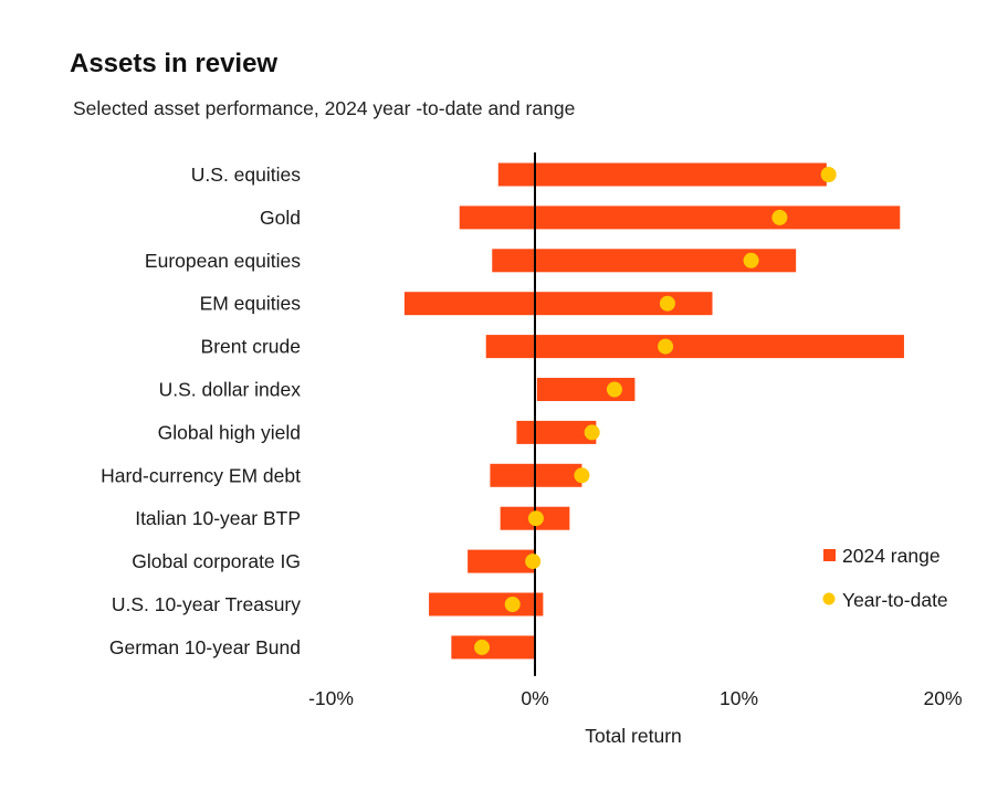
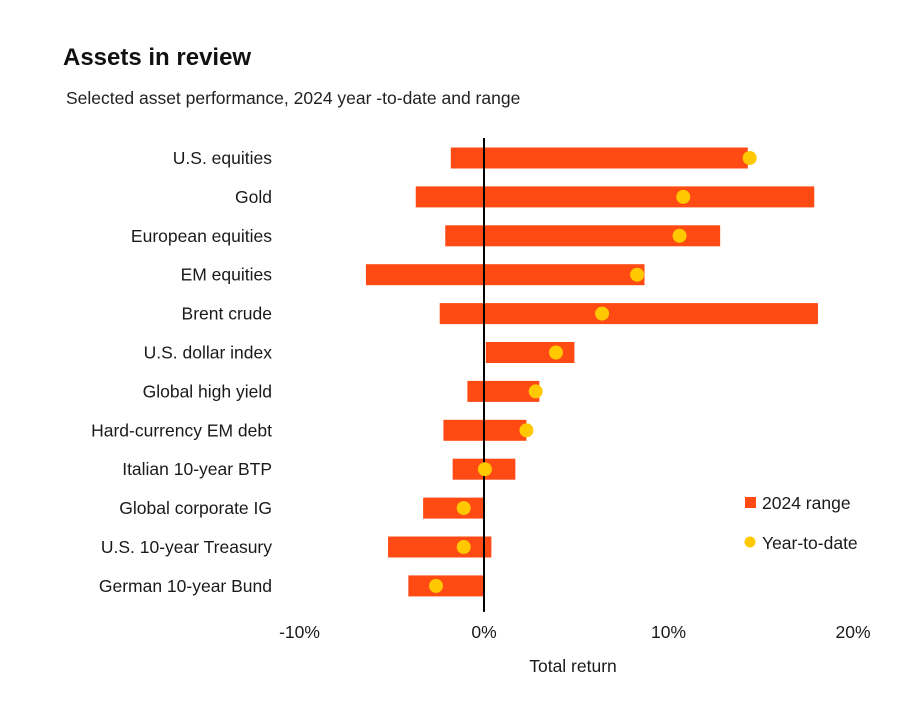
Year-to-date/Gold: 12.0% -> 10.8%
Year-to-date/EM equities: 6.5% -> 8.3%
Year-to-date/Global corporate IG: -0.1% -> -1.1%
